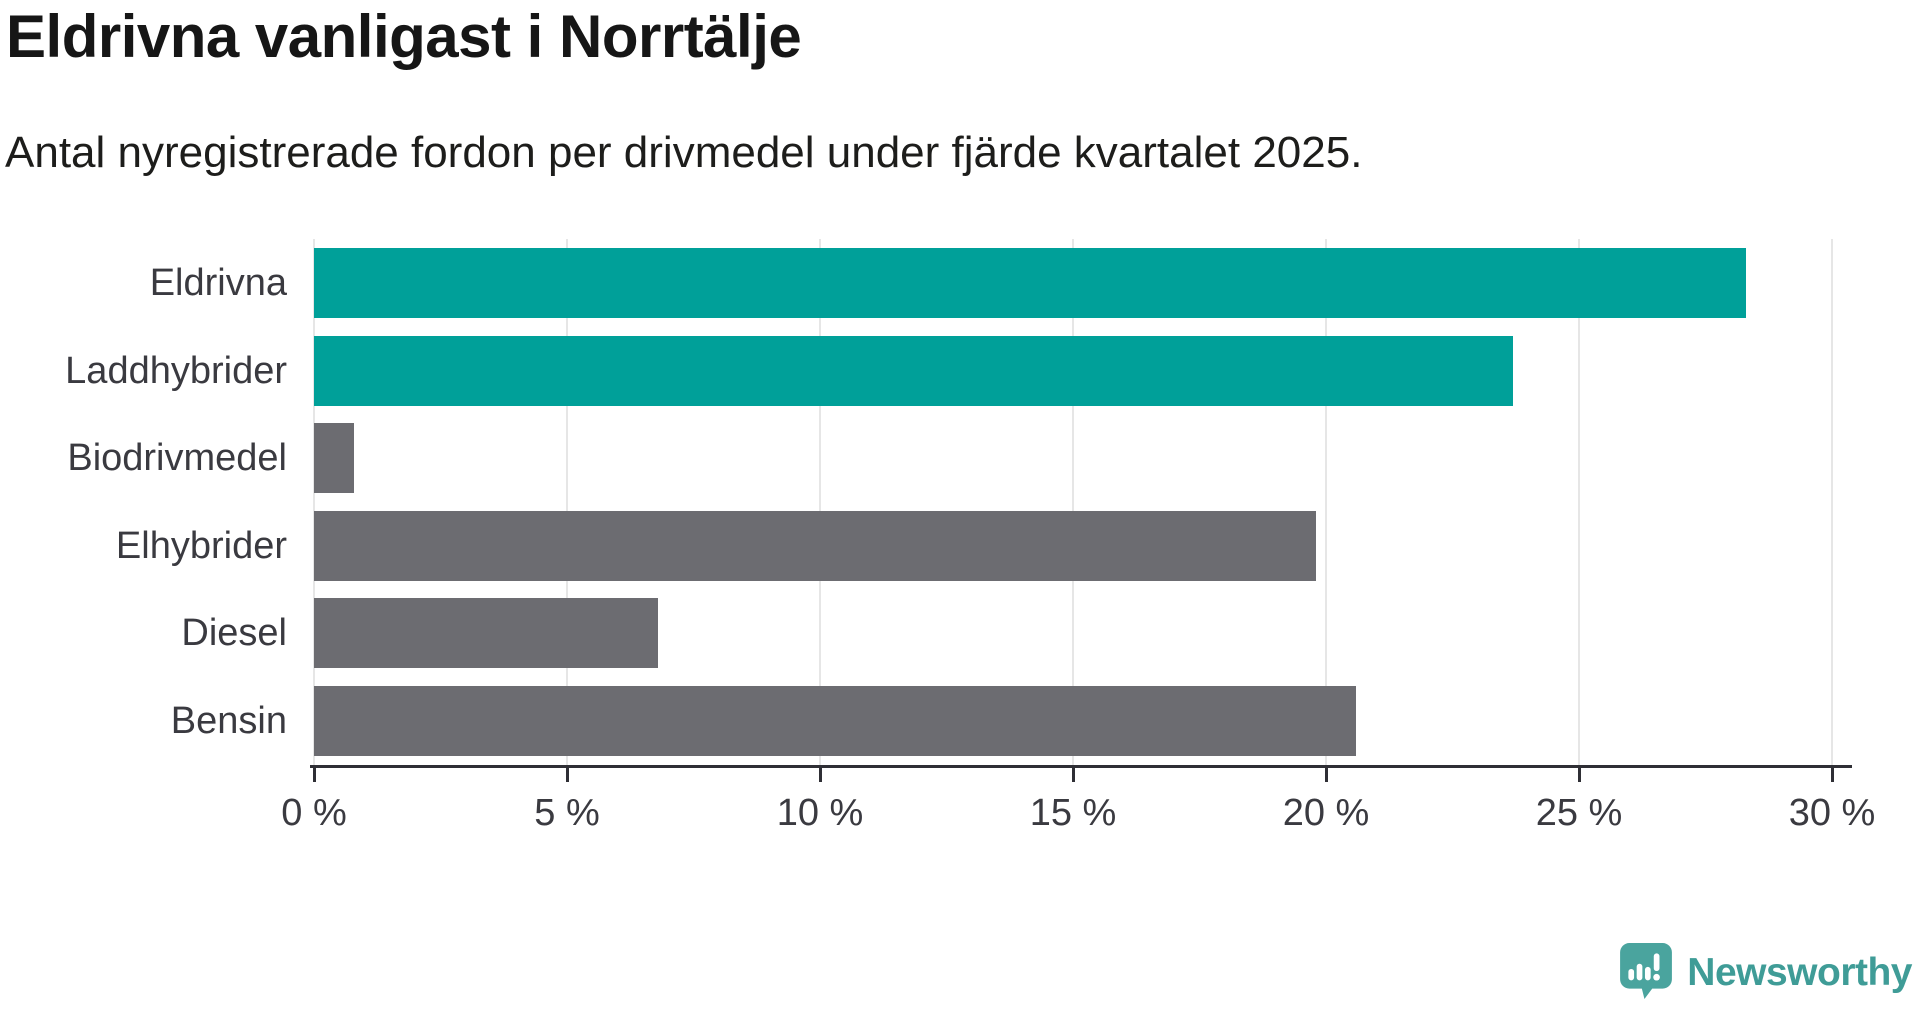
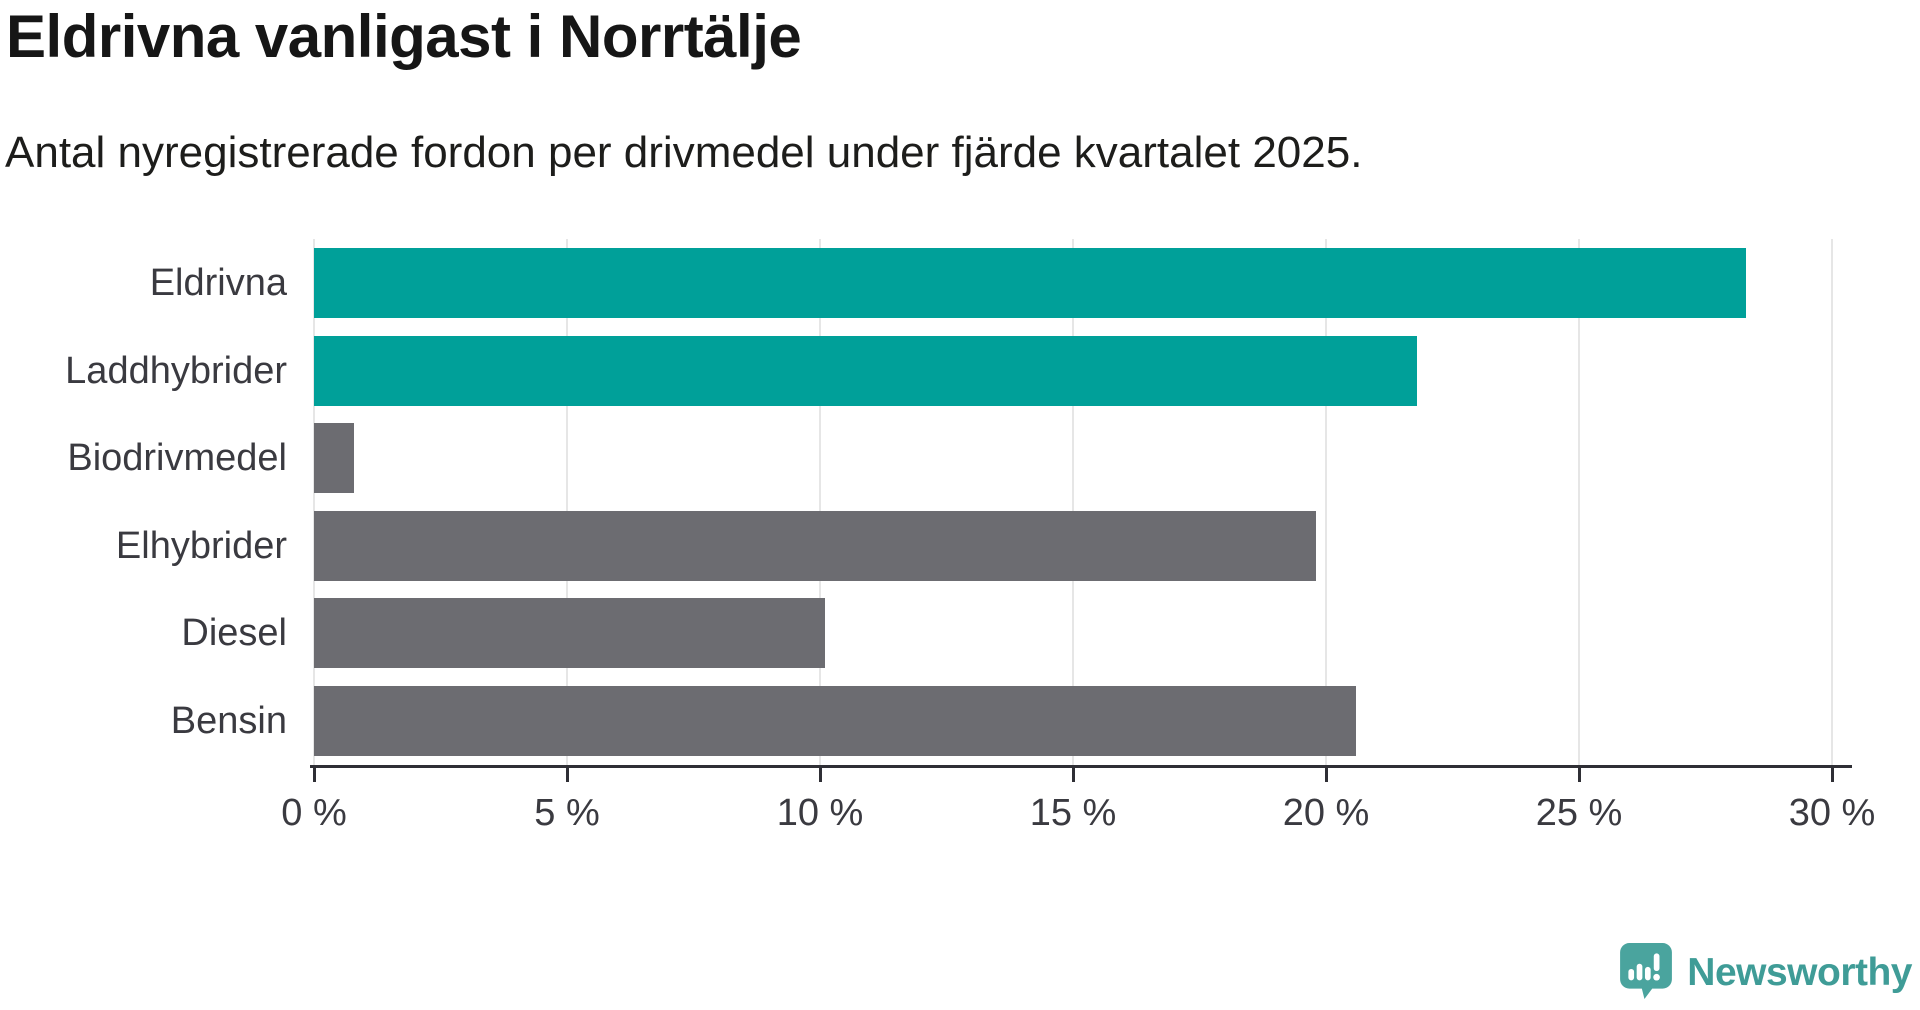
Laddhybrider: 23.7% -> 21.8%
Diesel: 6.8% -> 10.1%
